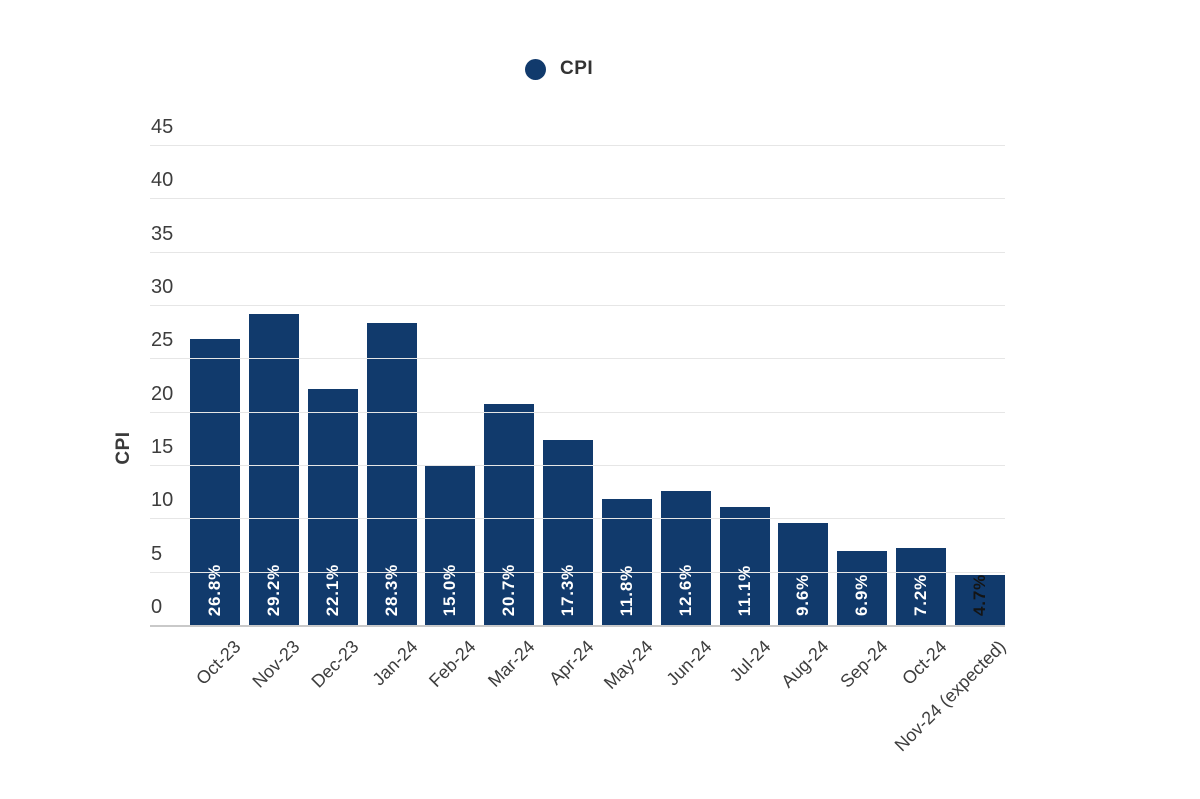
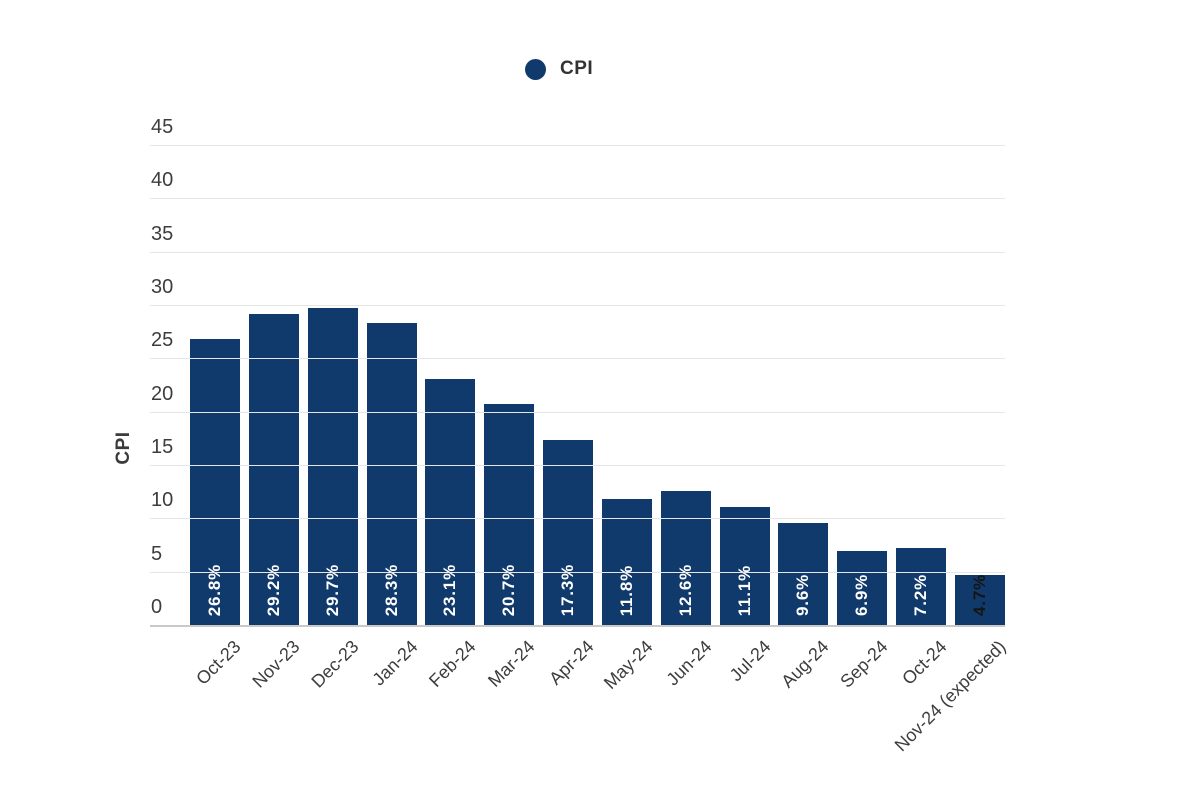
Dec-23: 22.1% -> 29.7%
Feb-24: 15.0% -> 23.1%
